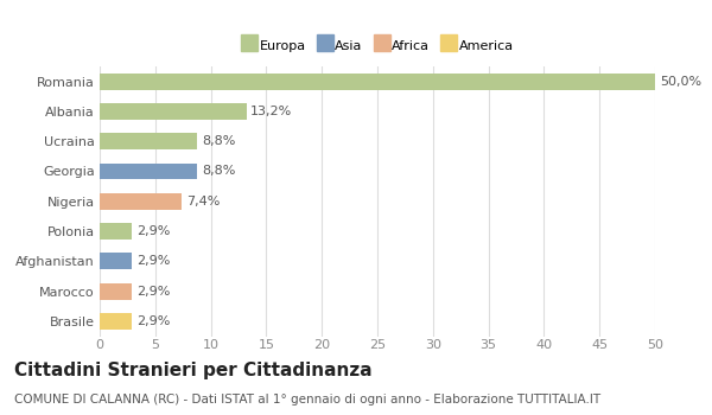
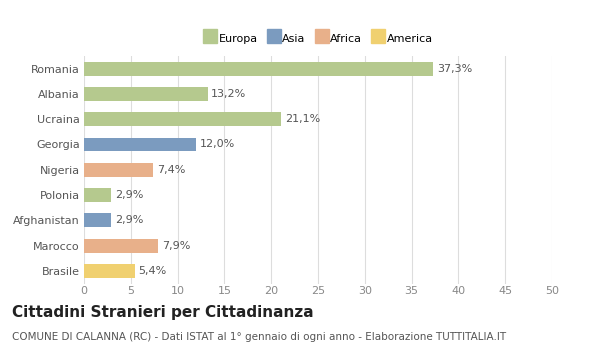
Romania: 50,0% -> 37,3%
Ucraina: 8,8% -> 21,1%
Georgia: 8,8% -> 12,0%
Marocco: 2,9% -> 7,9%
Brasile: 2,9% -> 5,4%
